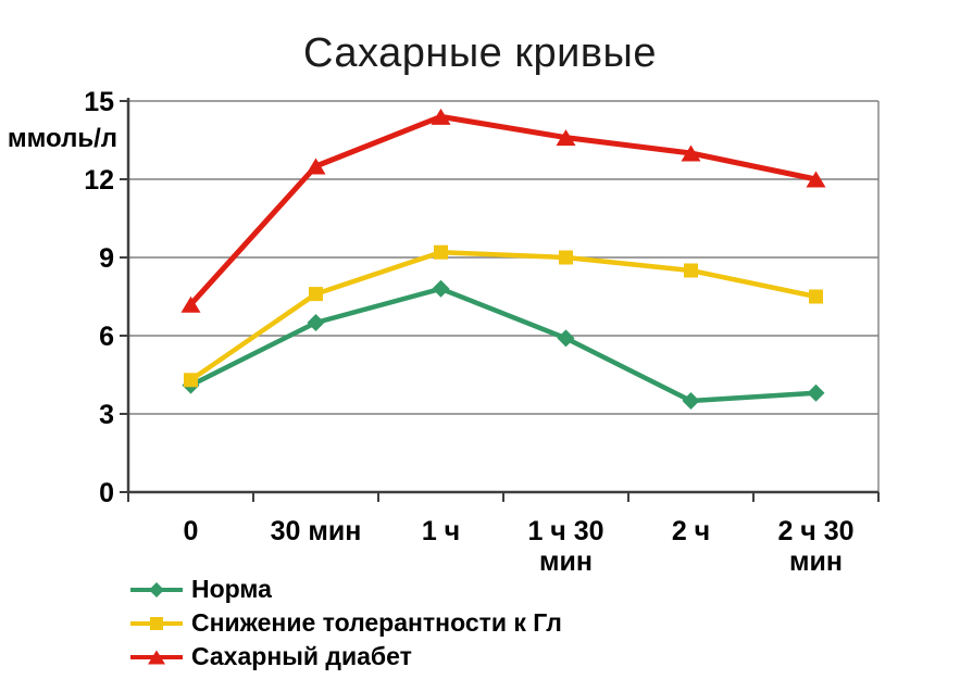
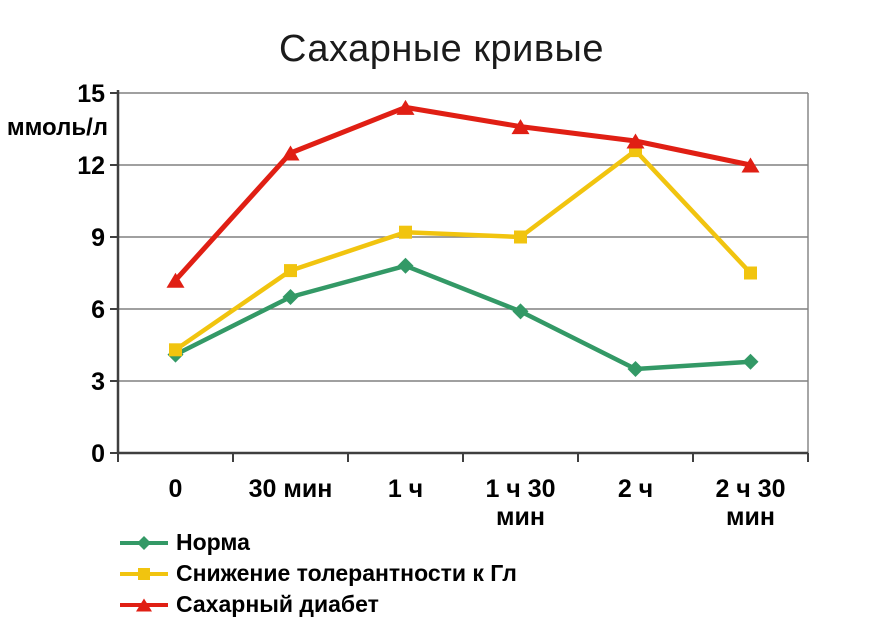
Снижение толерантности к Гл/2 ч: 8.5 -> 12.6
